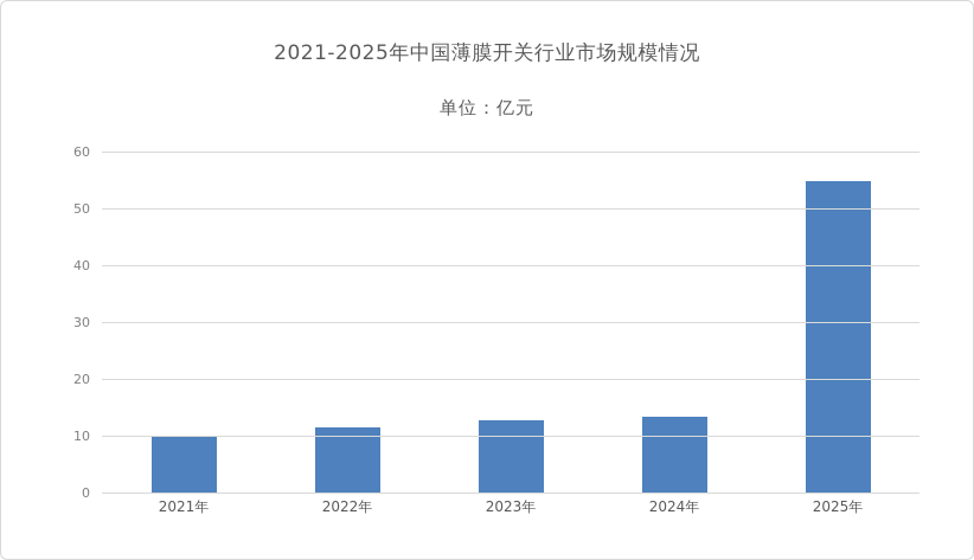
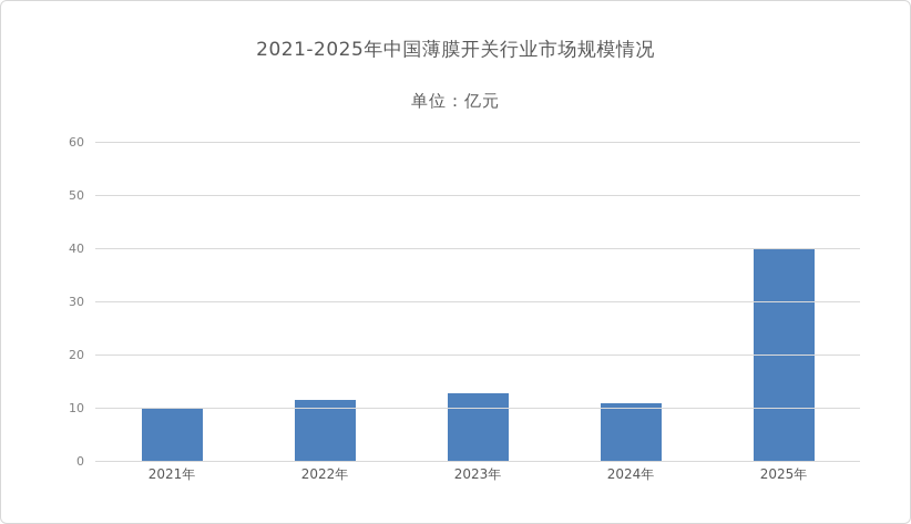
2024年: 14 -> 11
2025年: 55 -> 40
